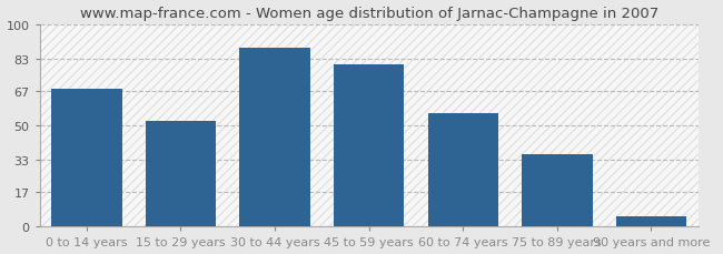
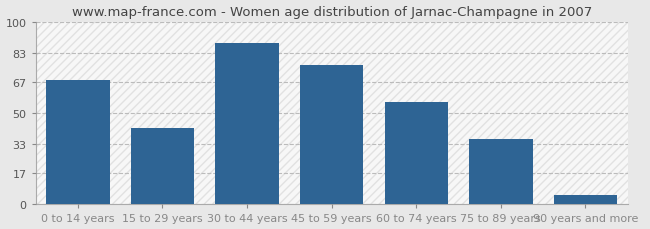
15 to 29 years: 52 -> 42
45 to 59 years: 80 -> 76
